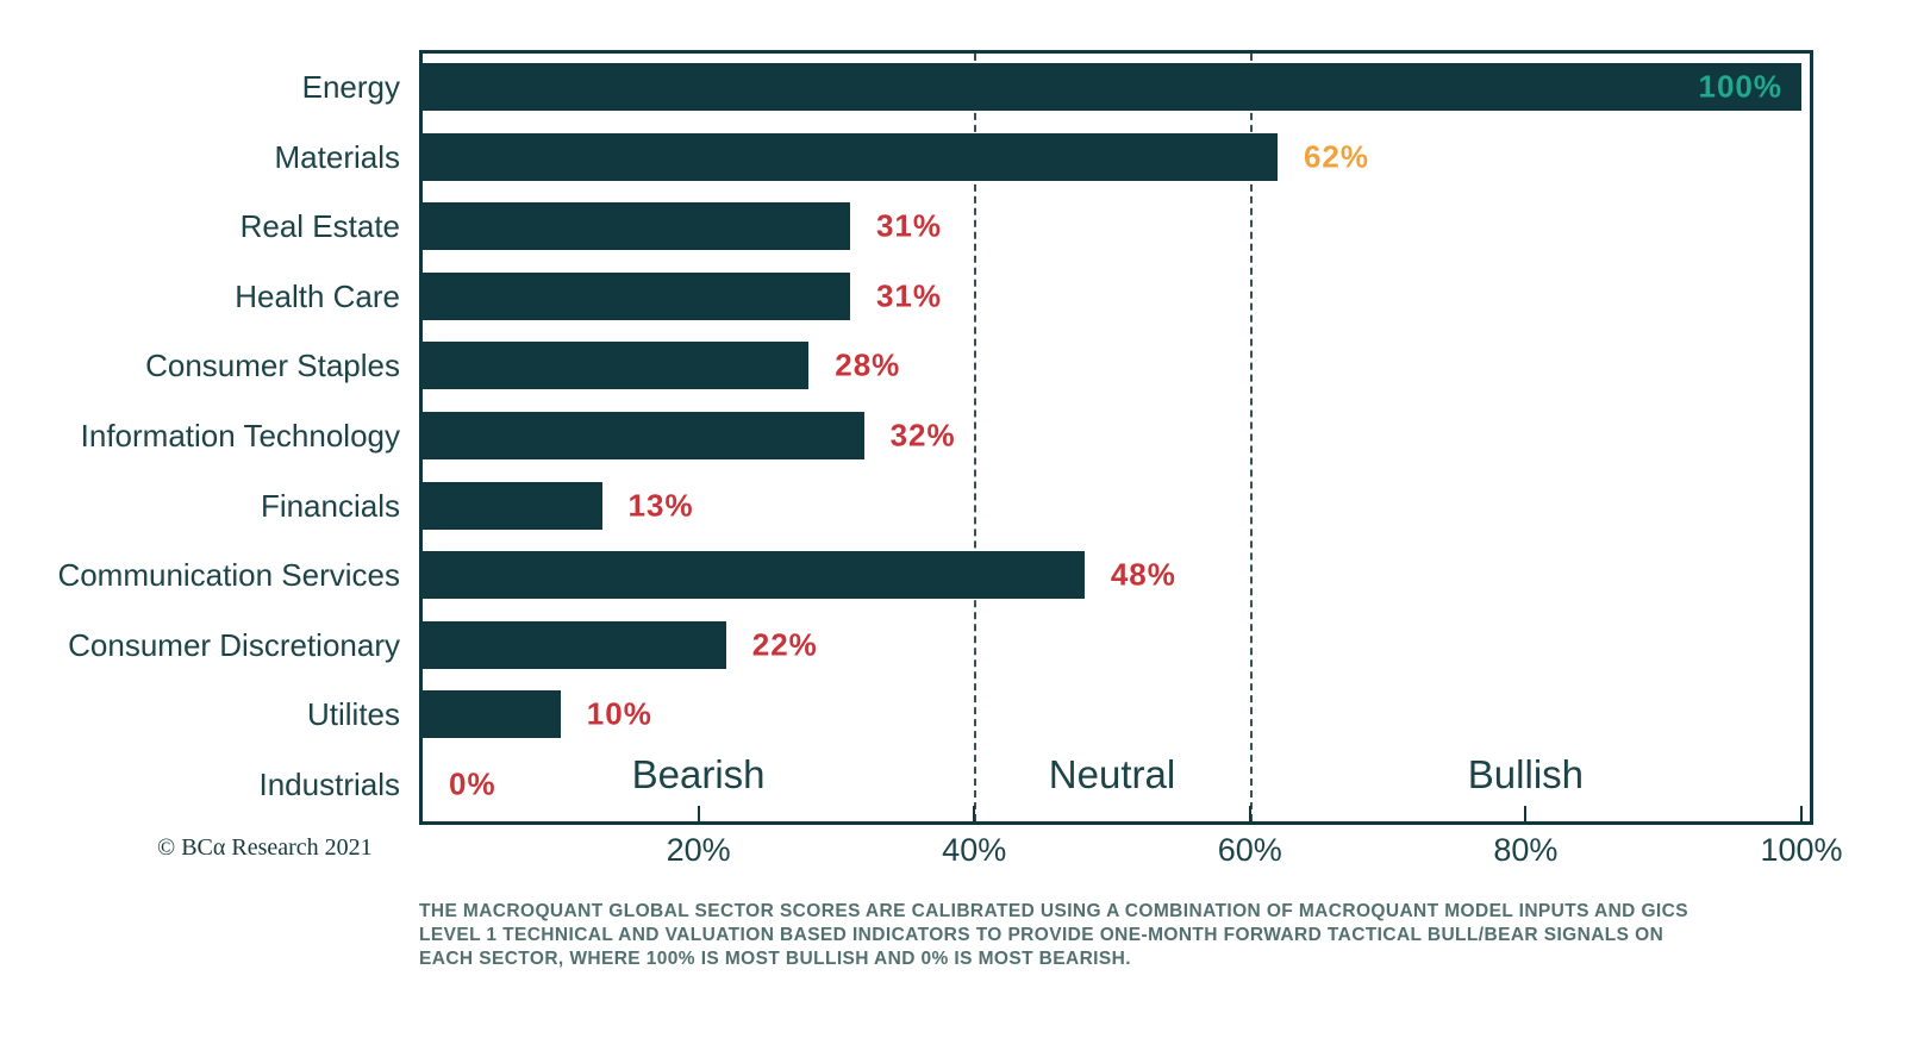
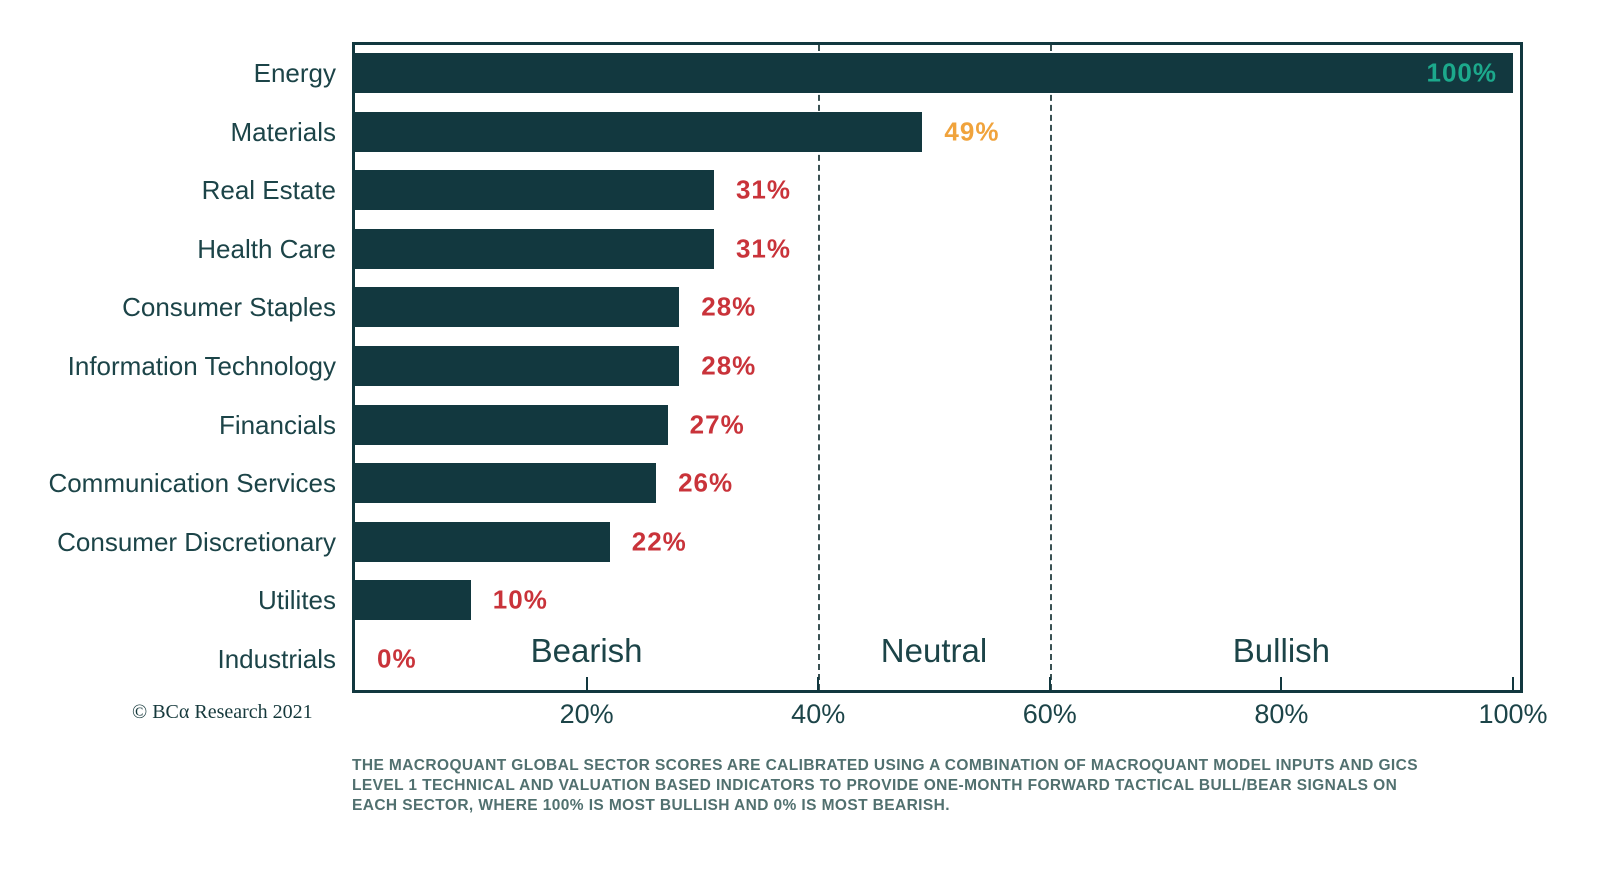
Materials: 62% -> 49%
Information Technology: 32% -> 28%
Financials: 13% -> 27%
Communication Services: 48% -> 26%
